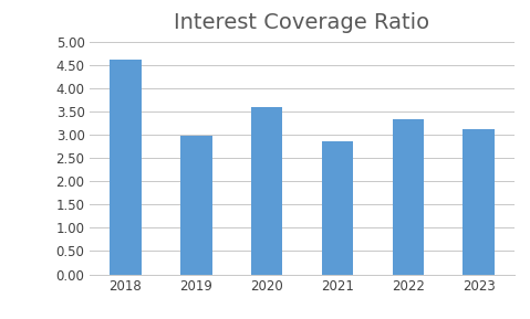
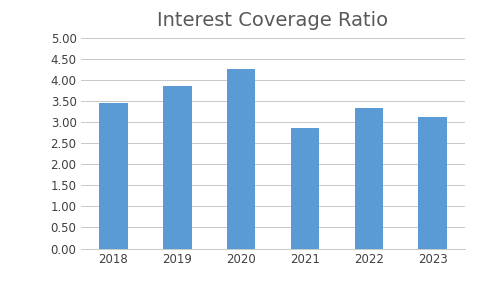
2018: 4.62 -> 3.45
2019: 2.98 -> 3.85
2020: 3.58 -> 4.25
